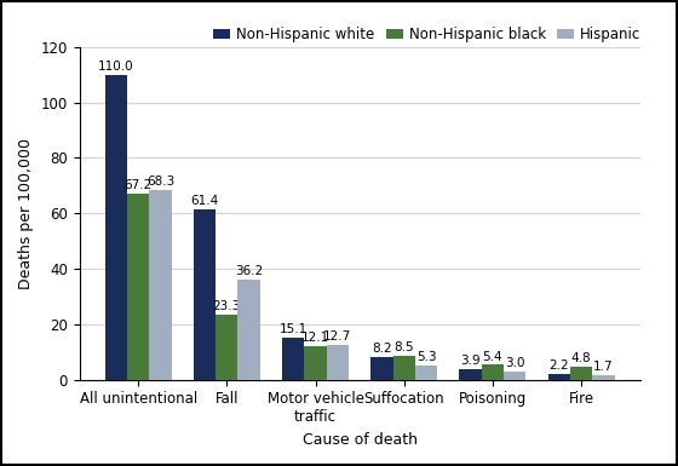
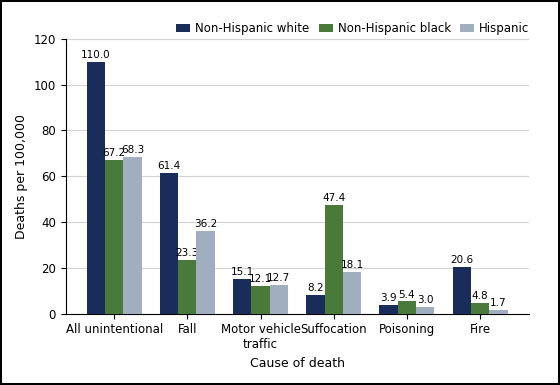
Non-Hispanic black/Suffocation: 8.5 -> 47.4
Hispanic/Suffocation: 5.3 -> 18.1
Non-Hispanic white/Fire: 2.2 -> 20.6
